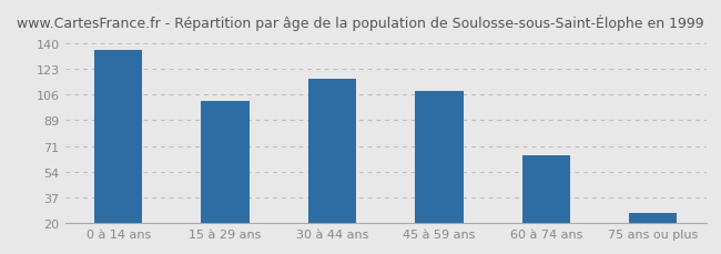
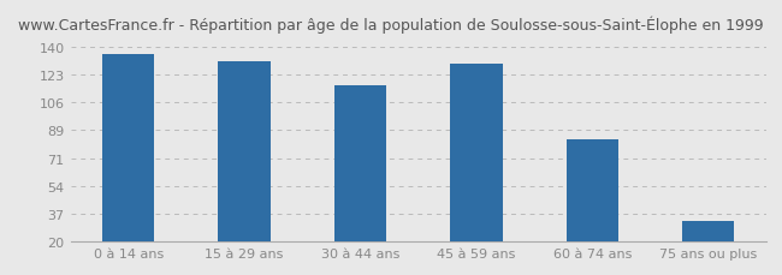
15 à 29 ans: 101 -> 131
45 à 59 ans: 108 -> 129
60 à 74 ans: 65 -> 83
75 ans ou plus: 27 -> 33
